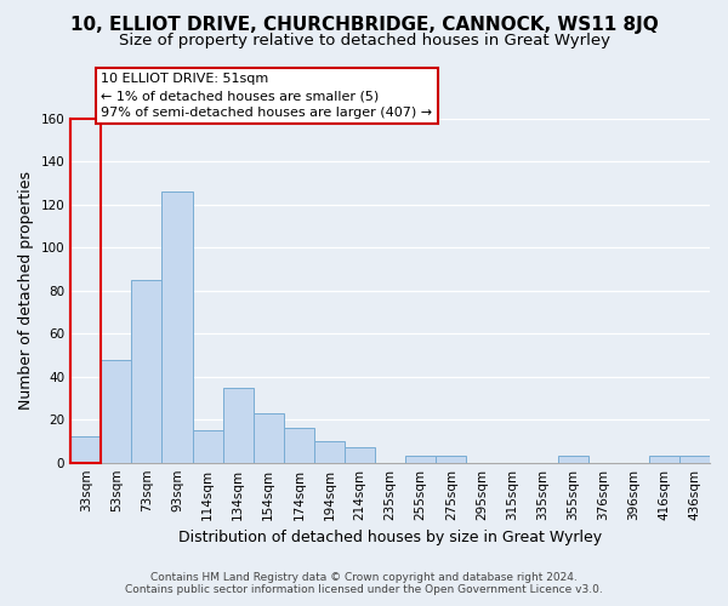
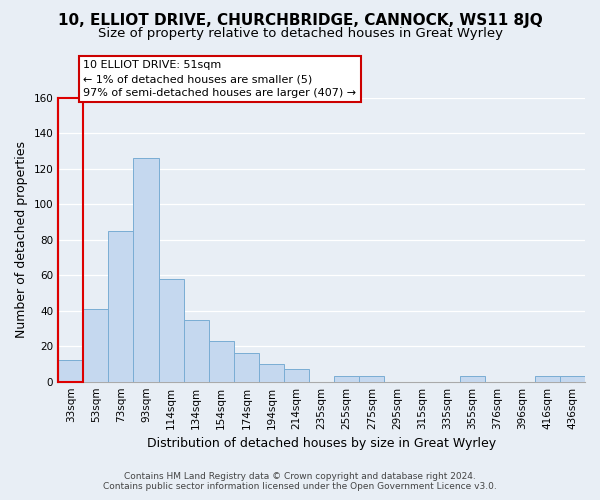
53sqm: 48 -> 41
114sqm: 15 -> 58
